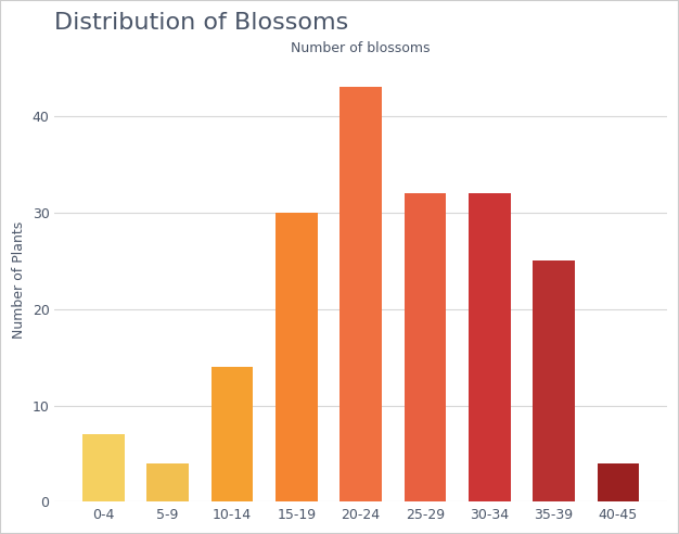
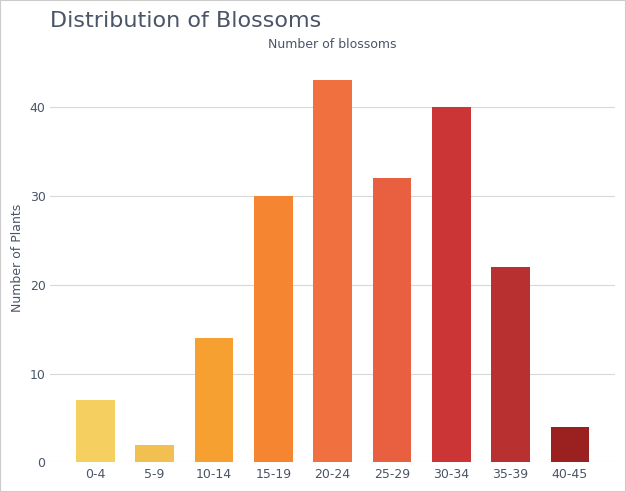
5-9: 4 -> 2
30-34: 32 -> 40
35-39: 25 -> 22
